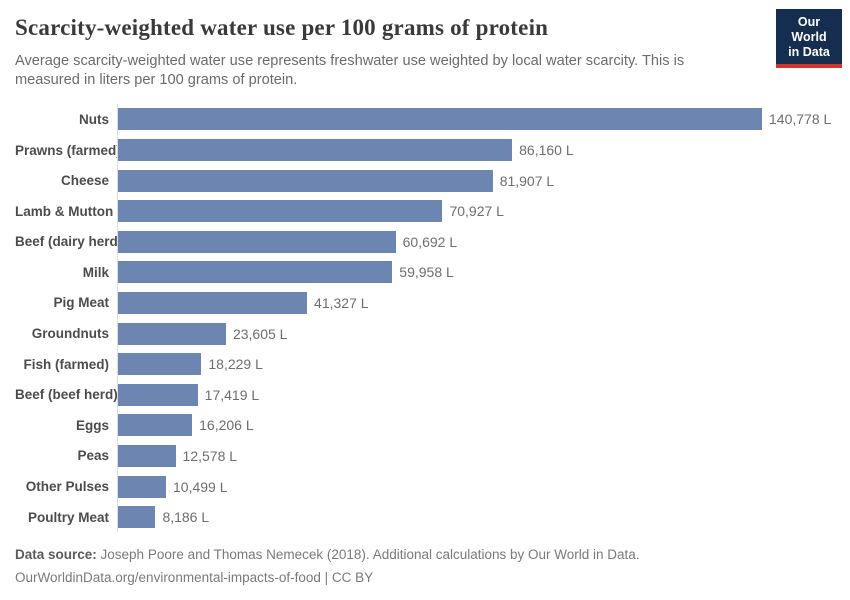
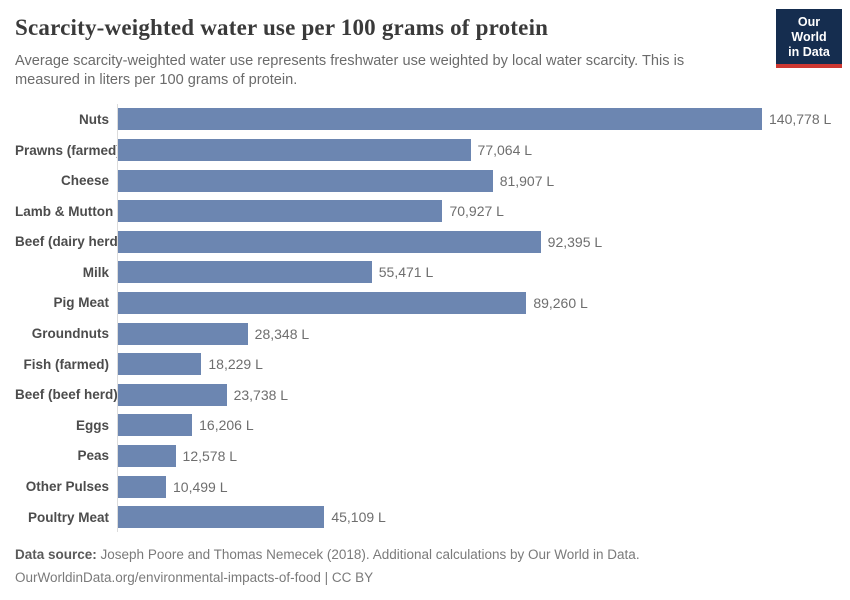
Prawns (farmed): 86,160 -> 77,064
Beef (dairy herd): 60,692 -> 92,395
Milk: 59,958 -> 55,471
Pig Meat: 41,327 -> 89,260
Groundnuts: 23,605 -> 28,348
Beef (beef herd): 17,419 -> 23,738
Poultry Meat: 8,186 -> 45,109
